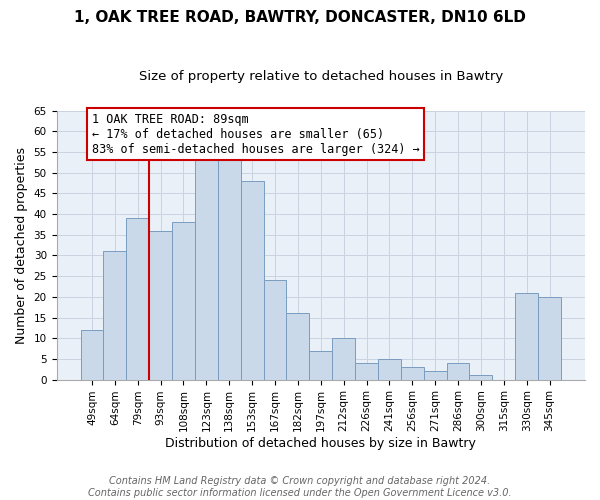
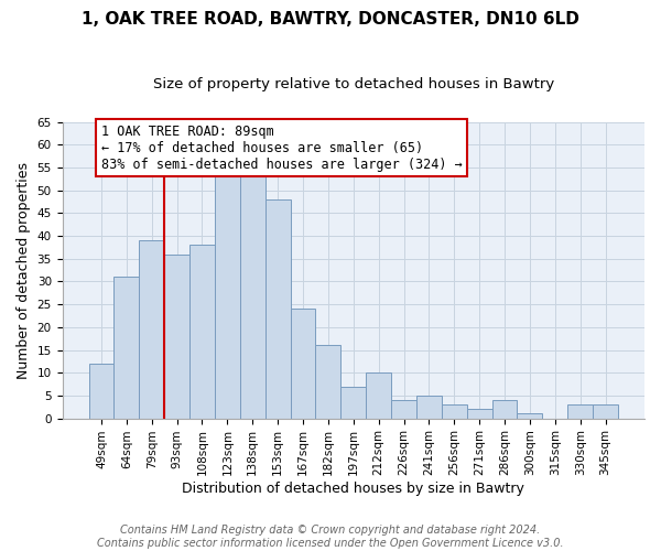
330sqm: 21 -> 3
345sqm: 20 -> 3
